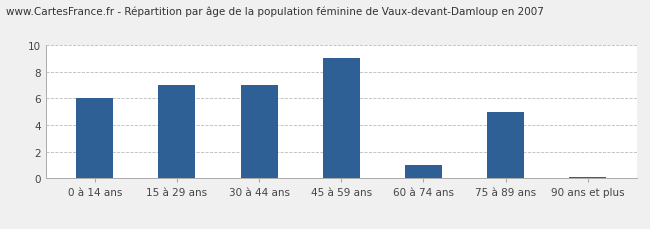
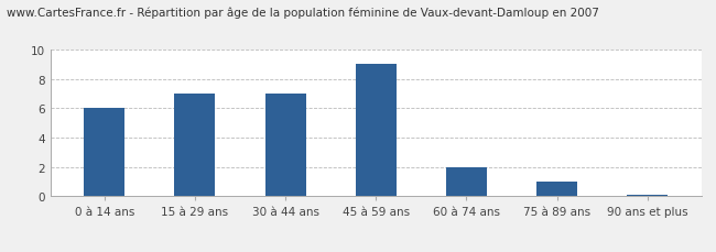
60 à 74 ans: 1.0 -> 2.0
75 à 89 ans: 5.0 -> 1.0
